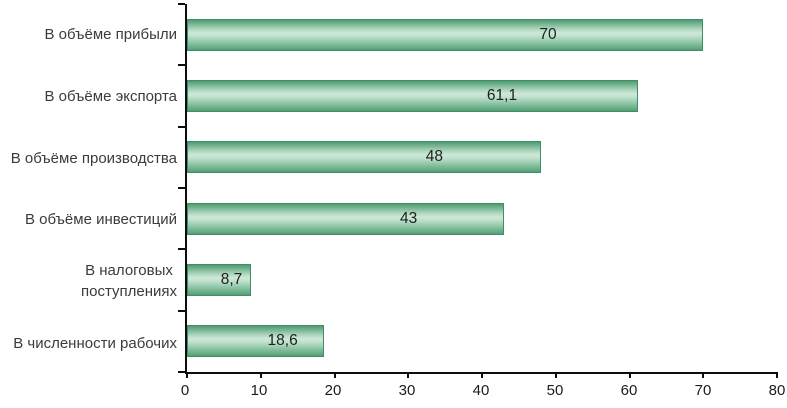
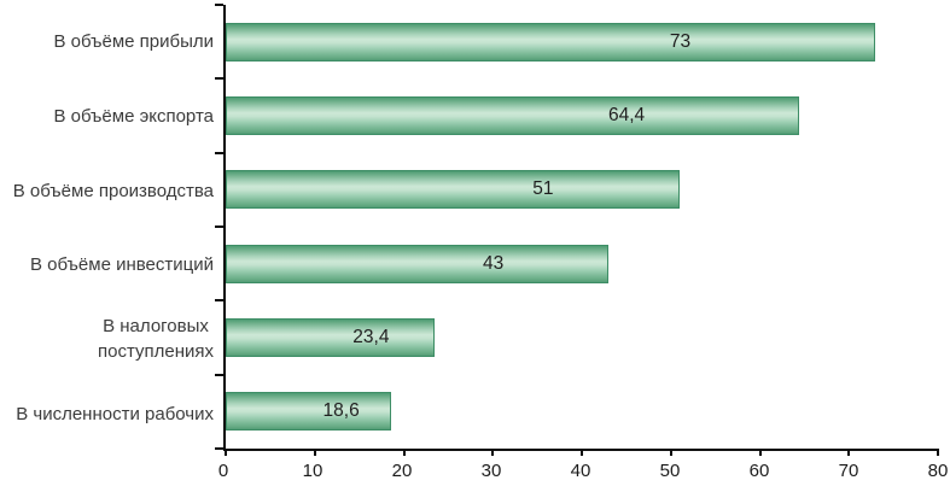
В объёме прибыли: 70 -> 73
В объёме экспорта: 61,1 -> 64,4
В объёме производства: 48 -> 51
В налоговых поступлениях: 8,7 -> 23,4
